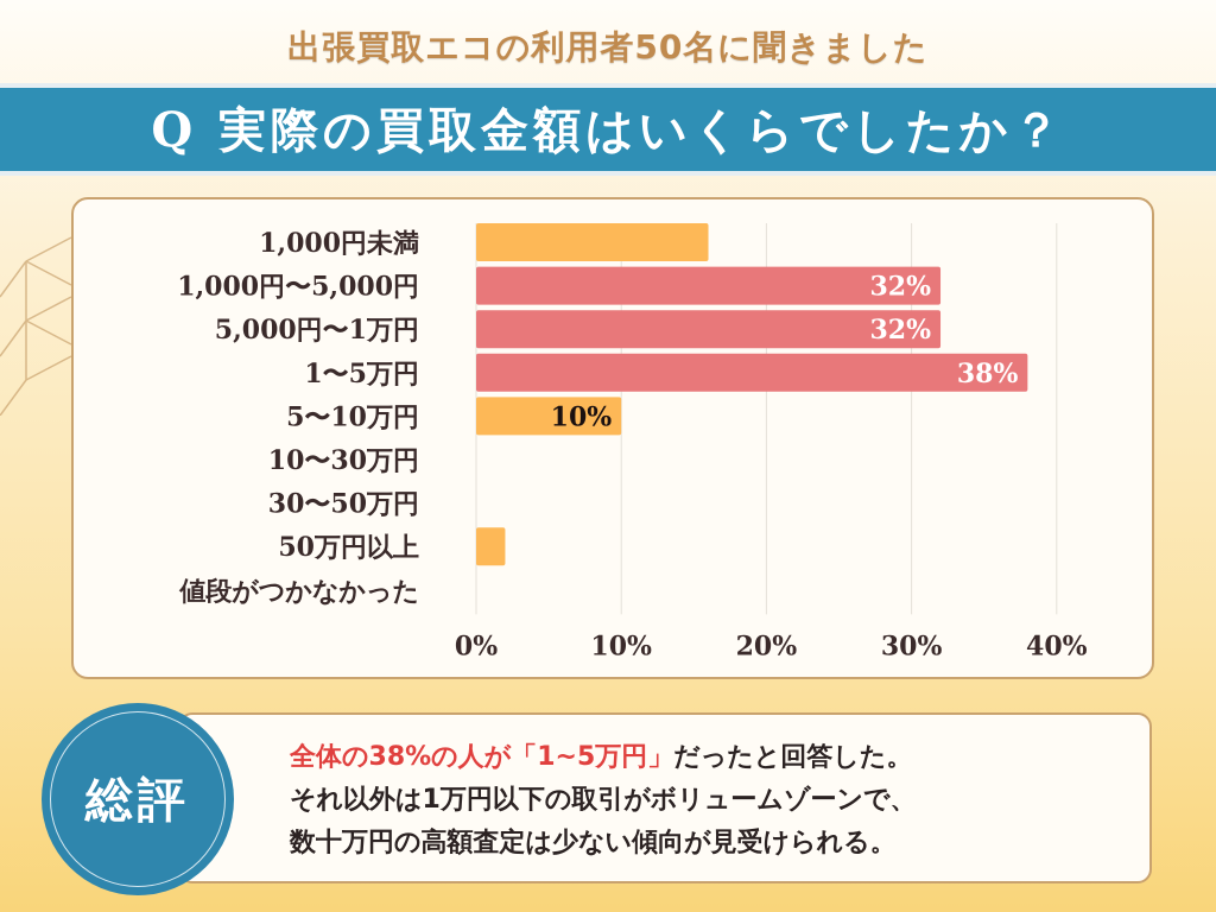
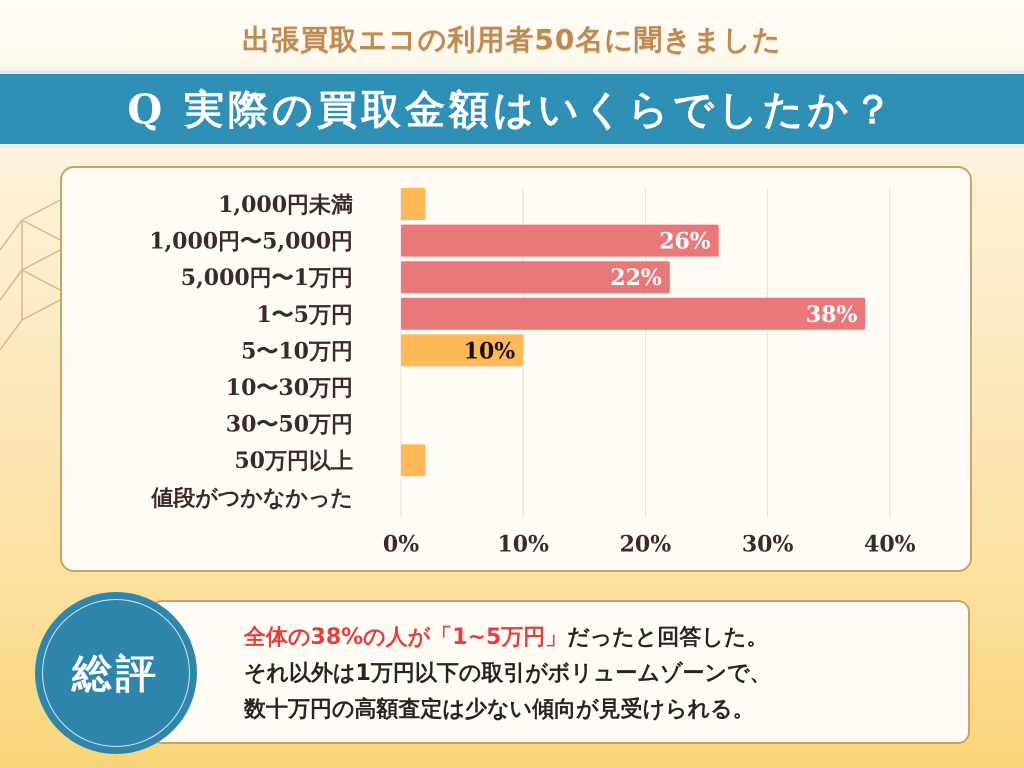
1,000円未満: 16% -> 2%
1,000円〜5,000円: 32% -> 26%
5,000円〜1万円: 32% -> 22%
